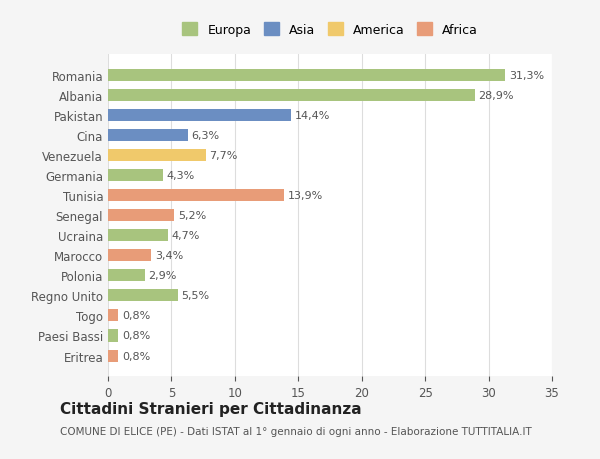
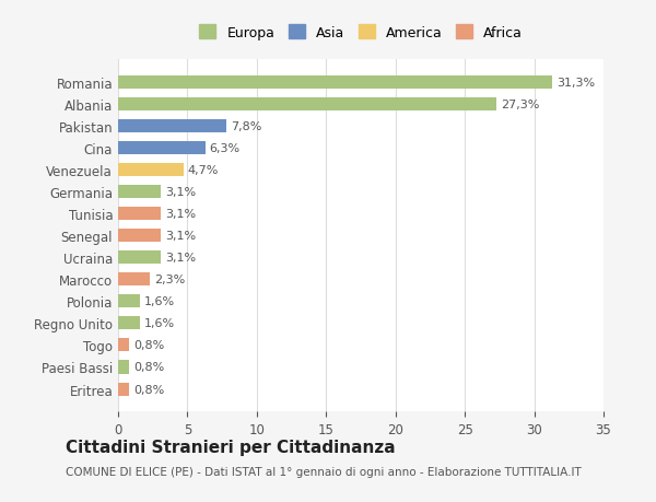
Albania: 28,9% -> 27,3%
Pakistan: 14,4% -> 7,8%
Venezuela: 7,7% -> 4,7%
Germania: 4,3% -> 3,1%
Tunisia: 13,9% -> 3,1%
Senegal: 5,2% -> 3,1%
Ucraina: 4,7% -> 3,1%
Marocco: 3,4% -> 2,3%
Polonia: 2,9% -> 1,6%
Regno Unito: 5,5% -> 1,6%
